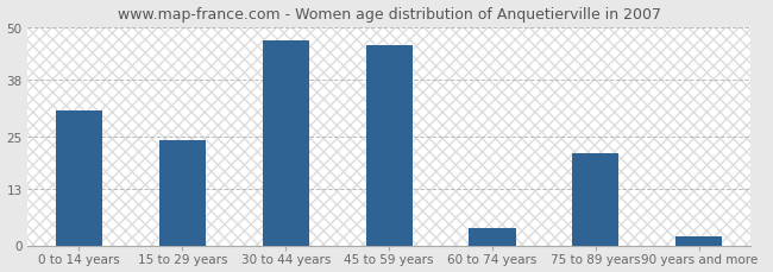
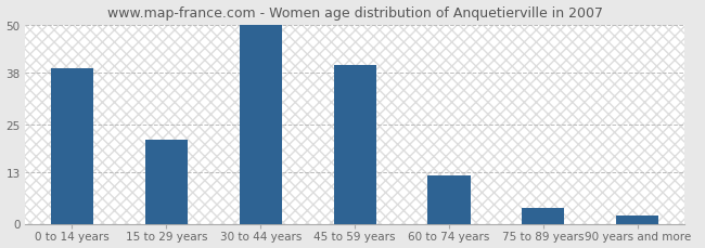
0 to 14 years: 31 -> 39
15 to 29 years: 24 -> 21
30 to 44 years: 47 -> 50
45 to 59 years: 46 -> 40
60 to 74 years: 4 -> 12
75 to 89 years: 21 -> 4
